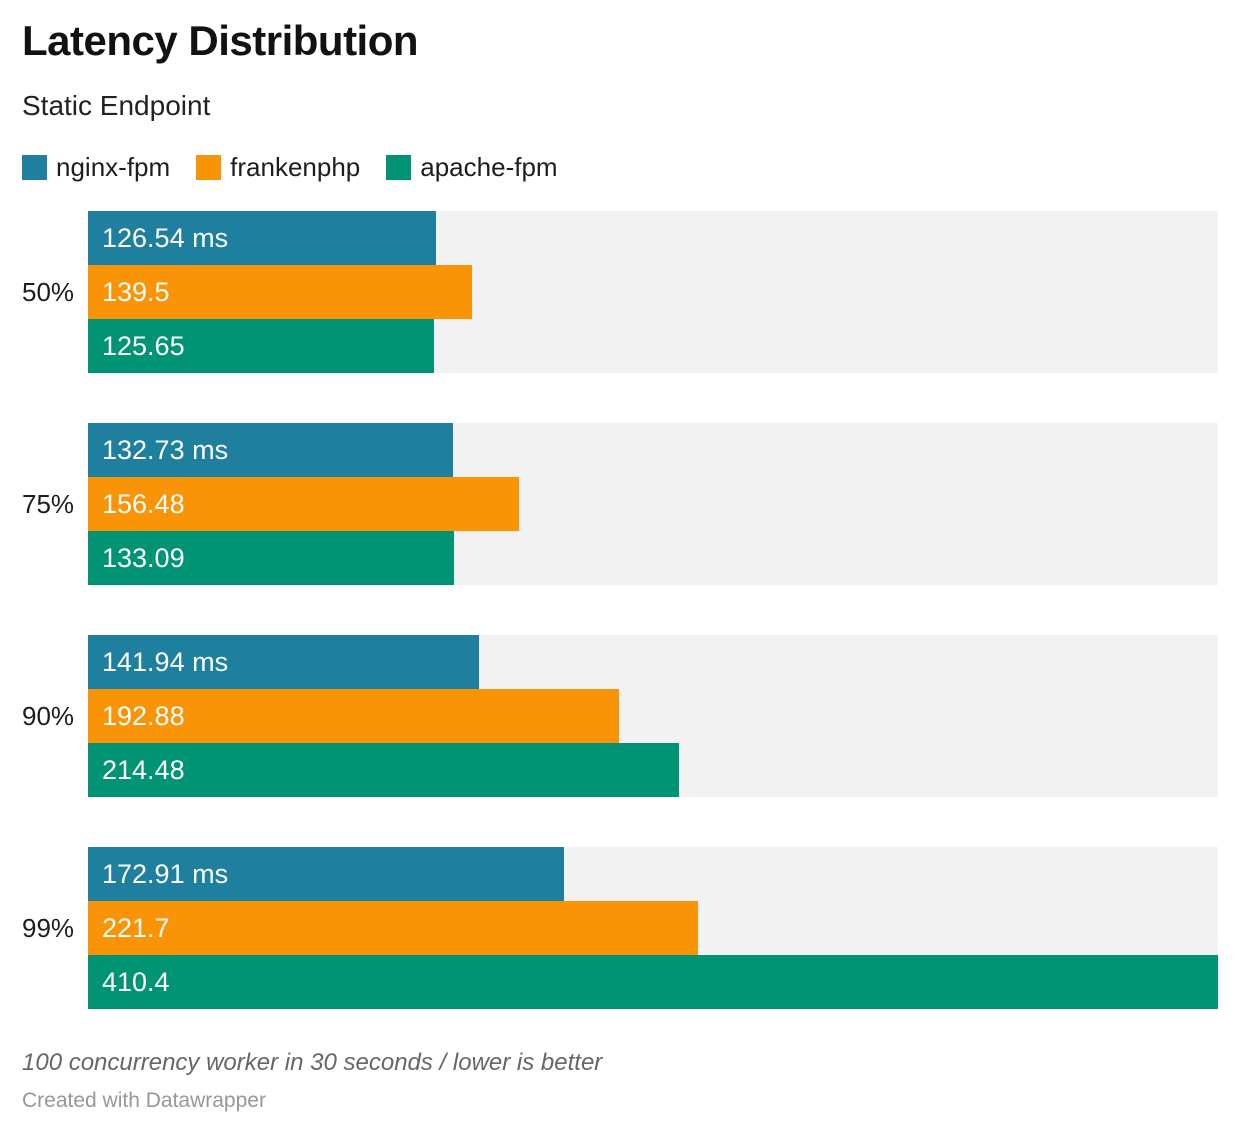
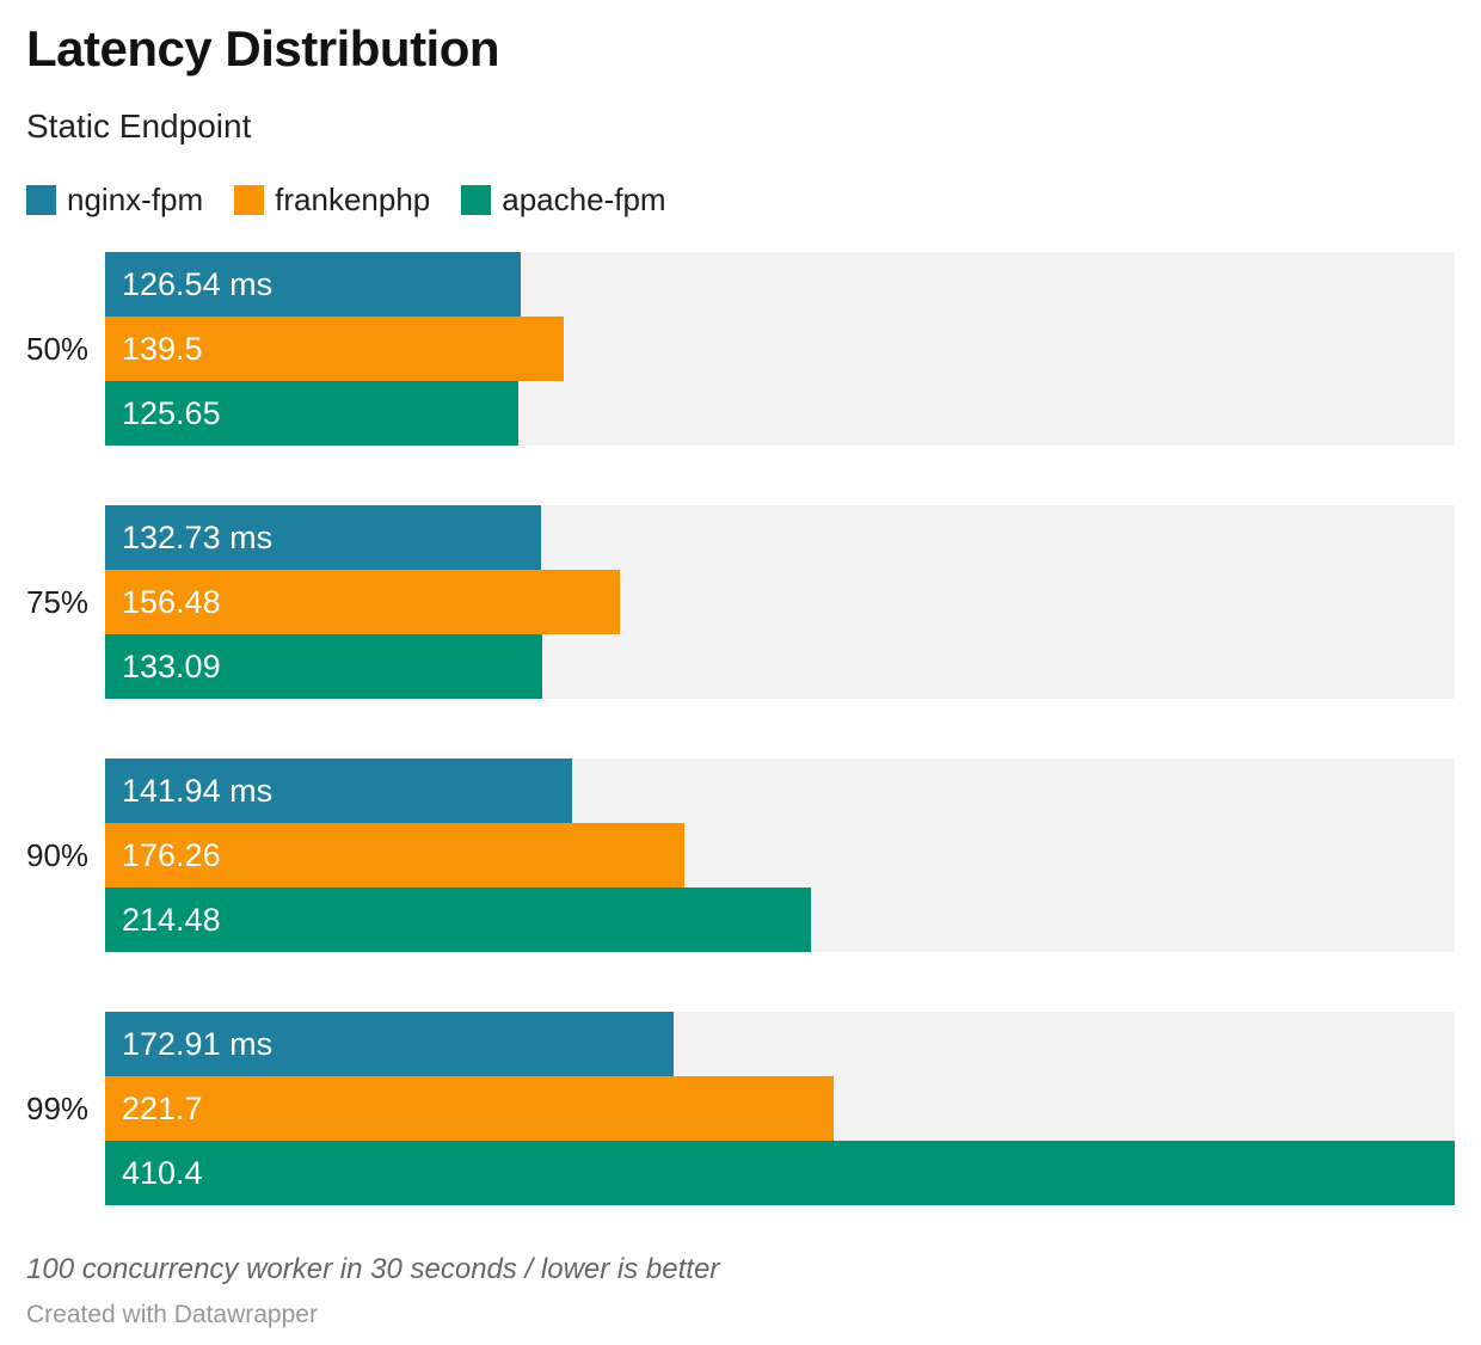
frankenphp/90%: 192.88 -> 176.26
